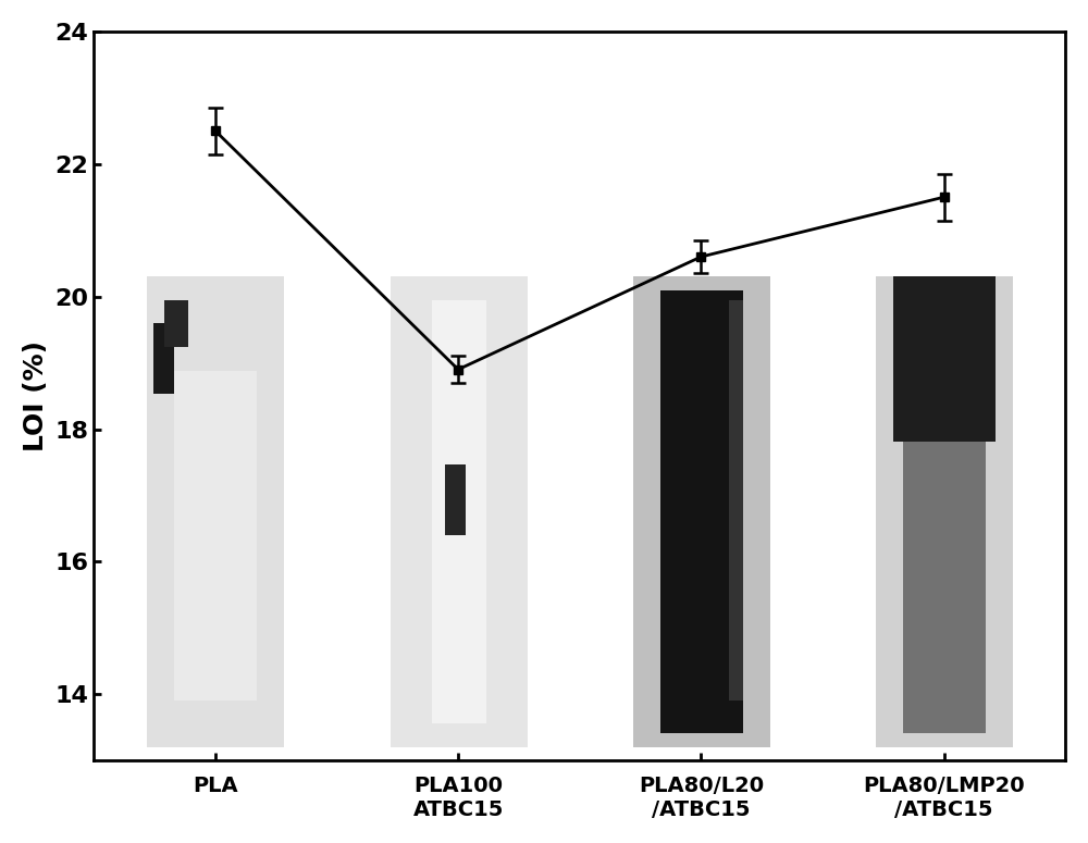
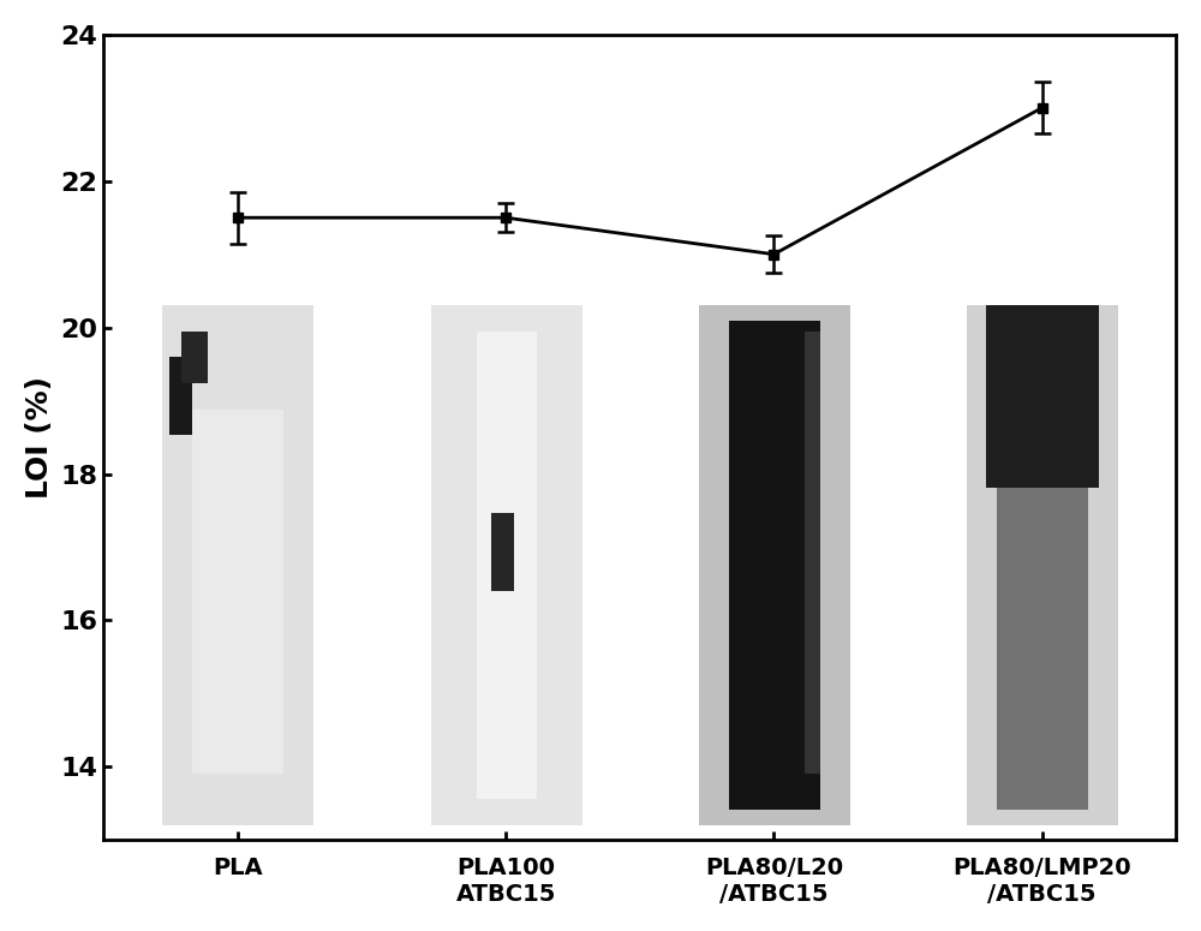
PLA: 22.5 -> 21.5
PLA100 ATBC15: 18.9 -> 21.5
PLA80/L20 /ATBC15: 20.6 -> 21.0
PLA80/LMP20 /ATBC15: 21.5 -> 23.0
